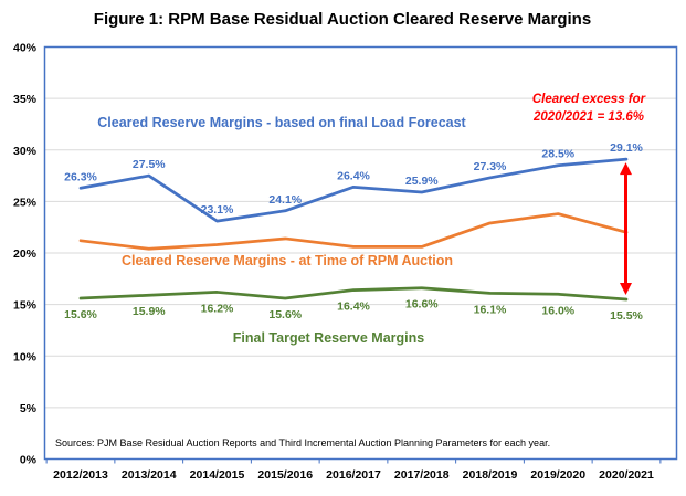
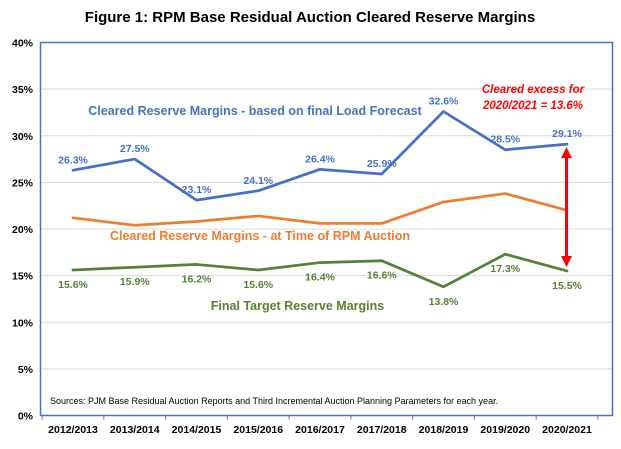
Cleared Reserve Margins - based on final Load Forecast/2018/2019: 27.3% -> 32.6%
Final Target Reserve Margins/2018/2019: 16.1% -> 13.8%
Final Target Reserve Margins/2019/2020: 16.0% -> 17.3%
